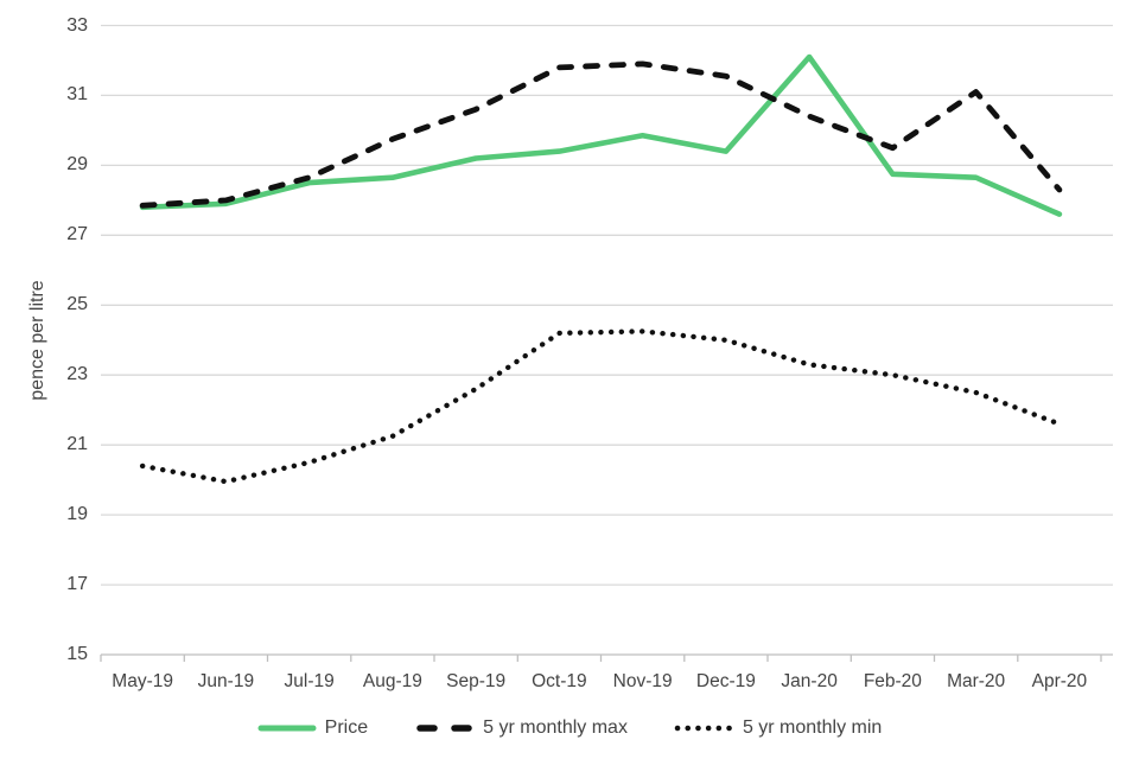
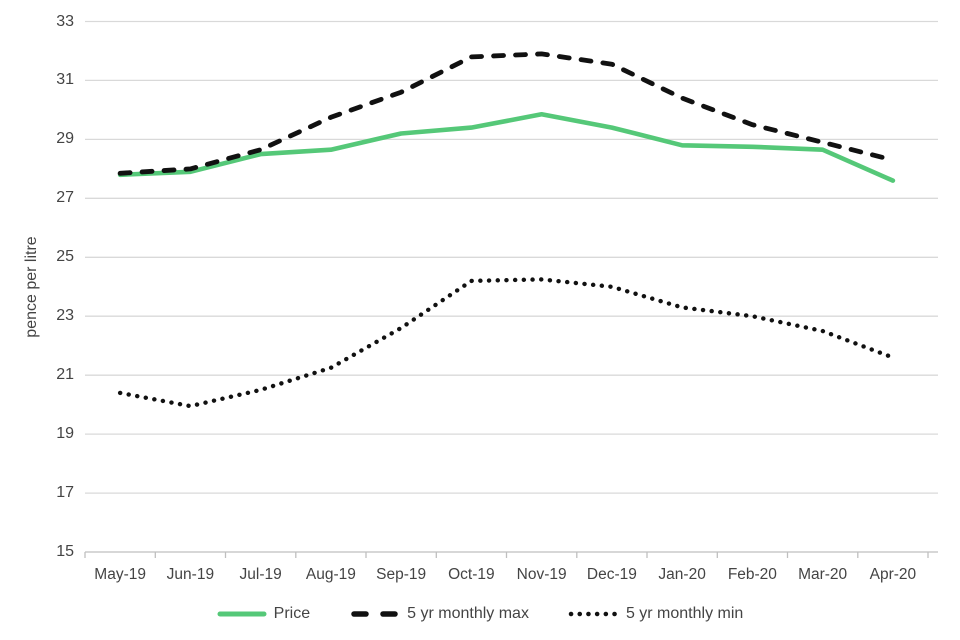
Price/Jan-20: 32.1 -> 28.8
5 yr monthly max/Mar-20: 31.1 -> 28.9
